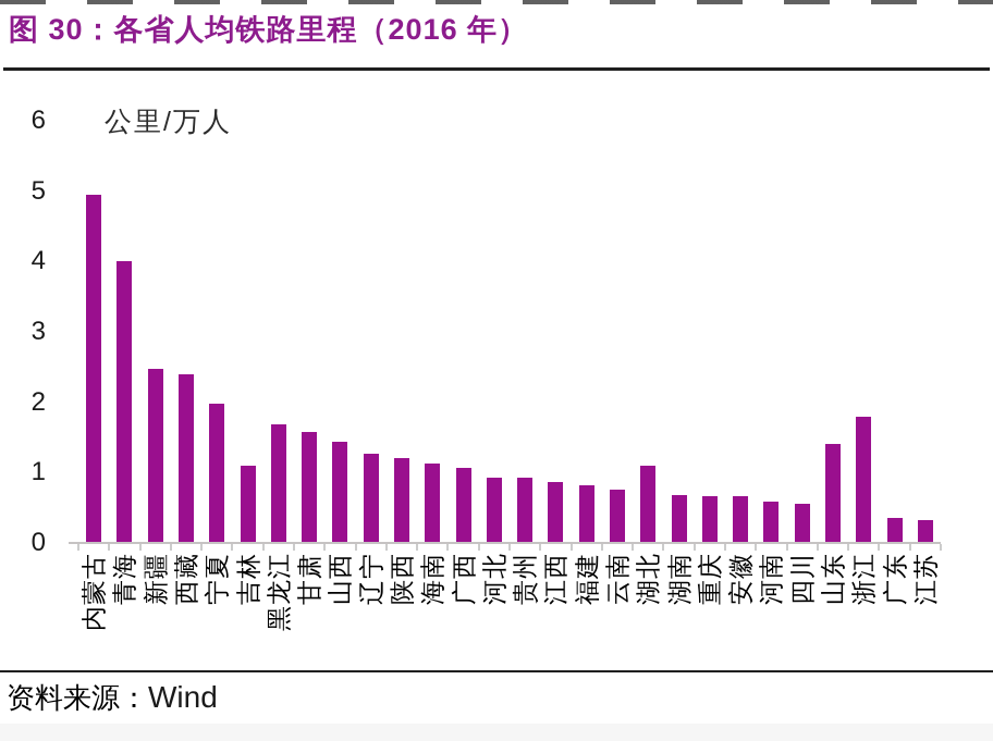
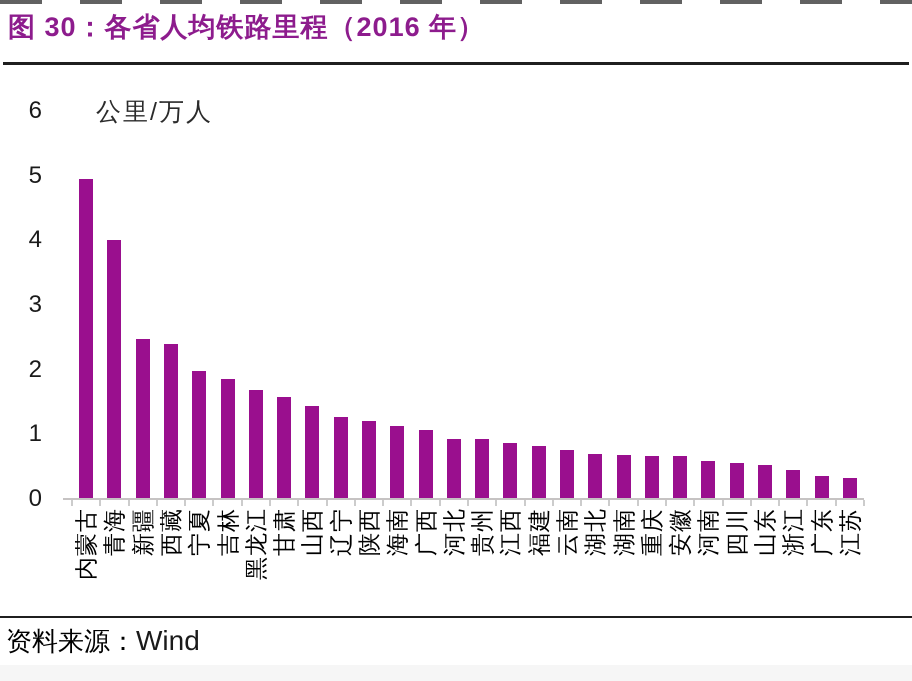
吉林: 1.1 -> 1.9
湖北: 1.1 -> 0.7
山东: 1.4 -> 0.5
浙江: 1.8 -> 0.5
